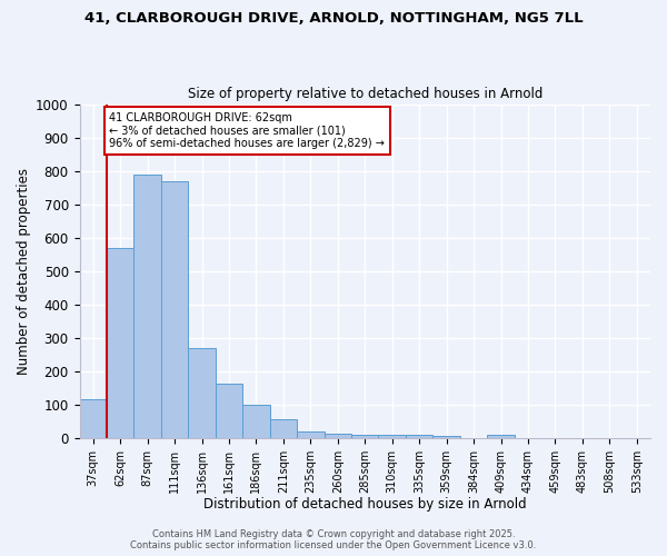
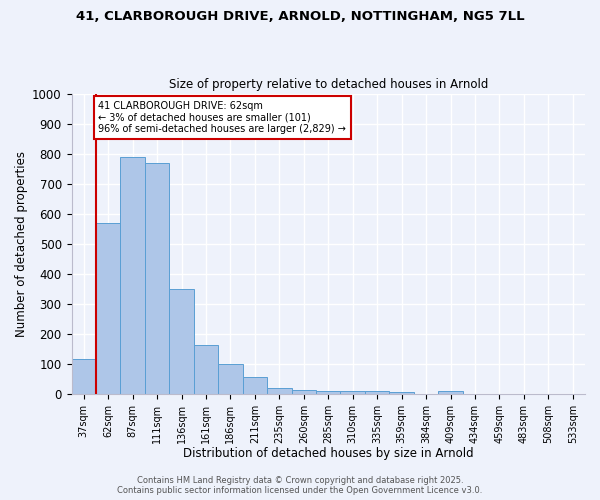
136sqm: 270 -> 350
